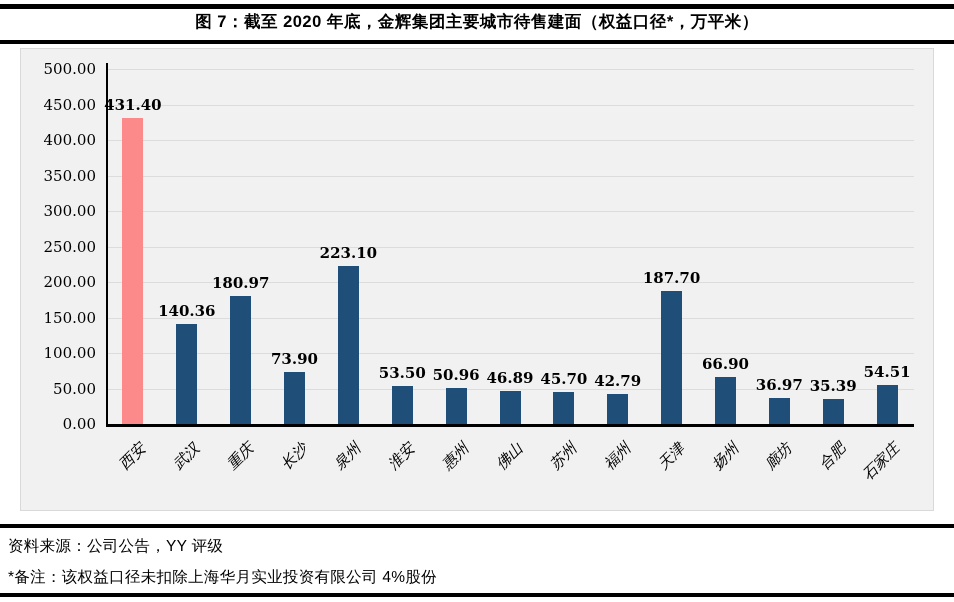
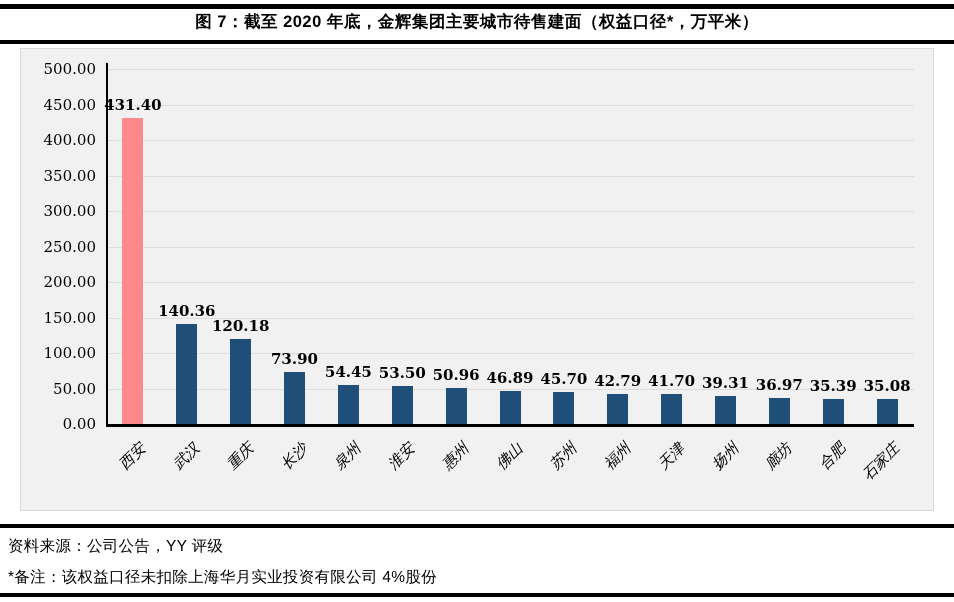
重庆: 180.97 -> 120.18
泉州: 223.10 -> 54.45
天津: 187.70 -> 41.70
扬州: 66.90 -> 39.31
石家庄: 54.51 -> 35.08
